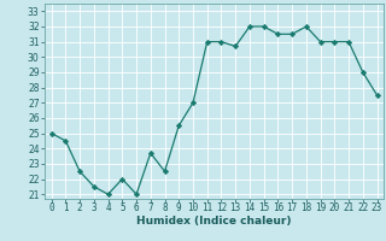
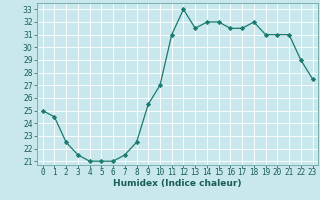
5: 22.0 -> 21.0
7: 23.7 -> 21.5
12: 31.0 -> 33.0
13: 30.7 -> 31.5
